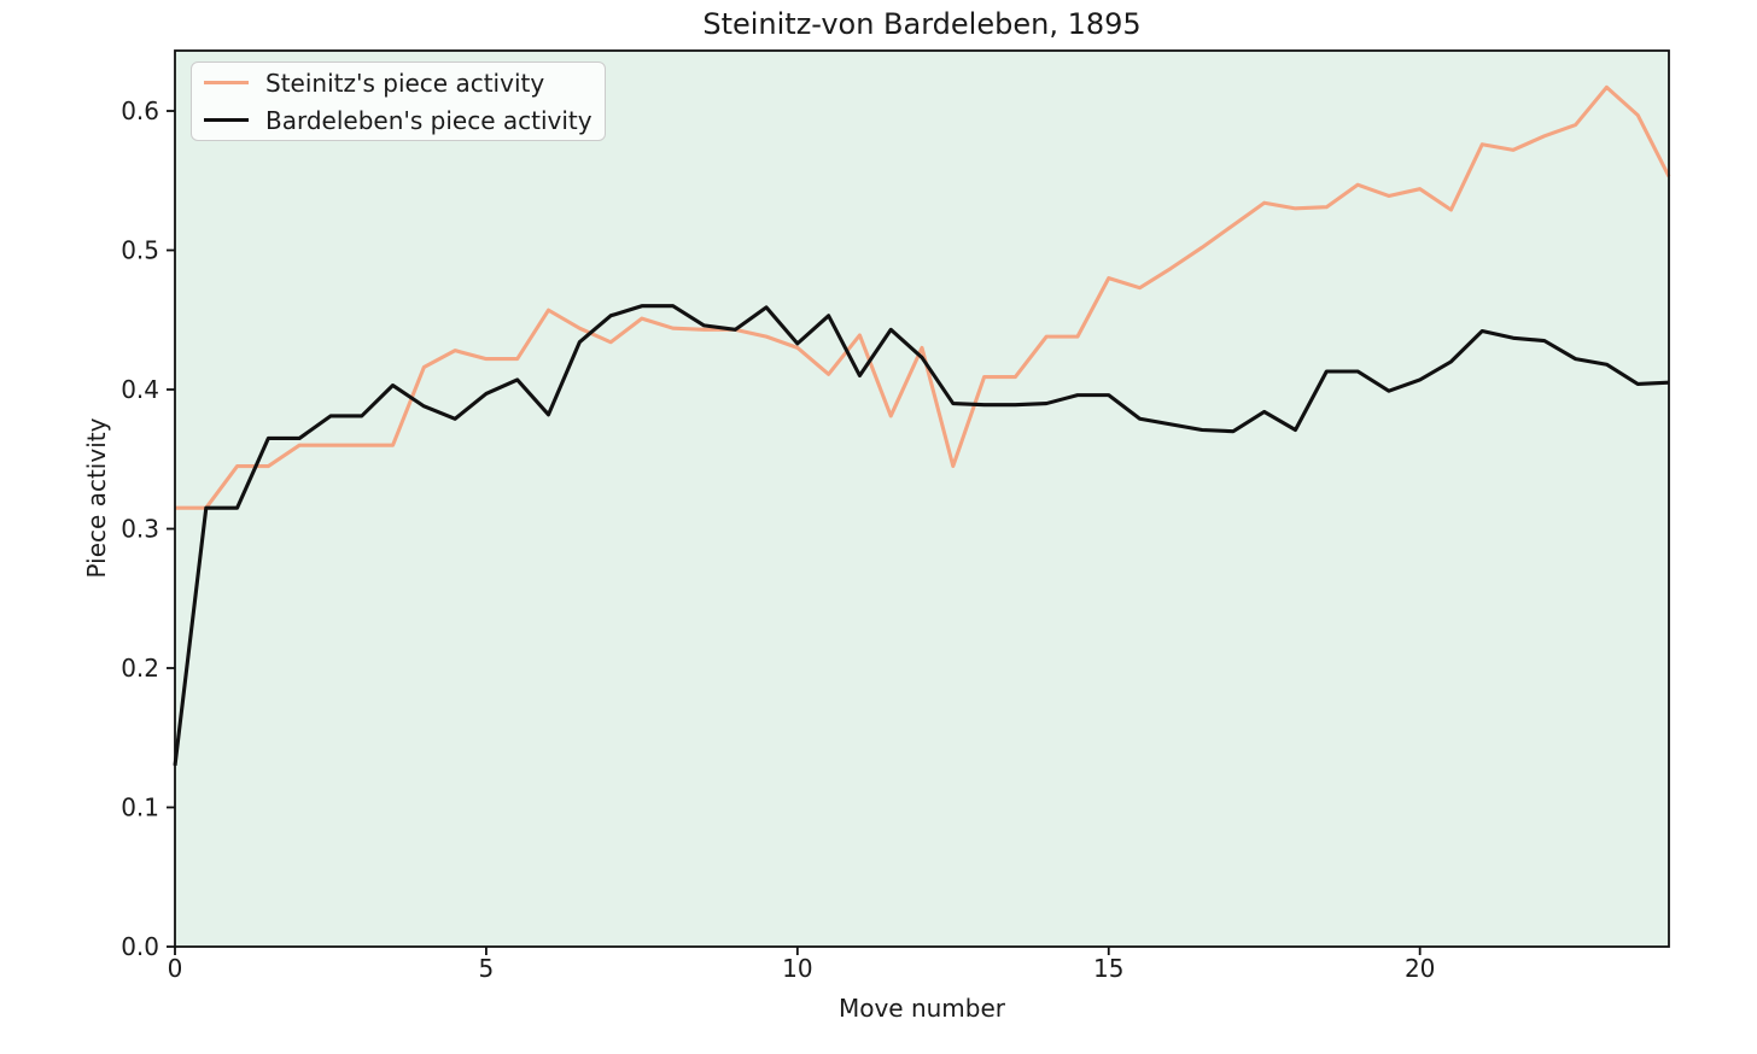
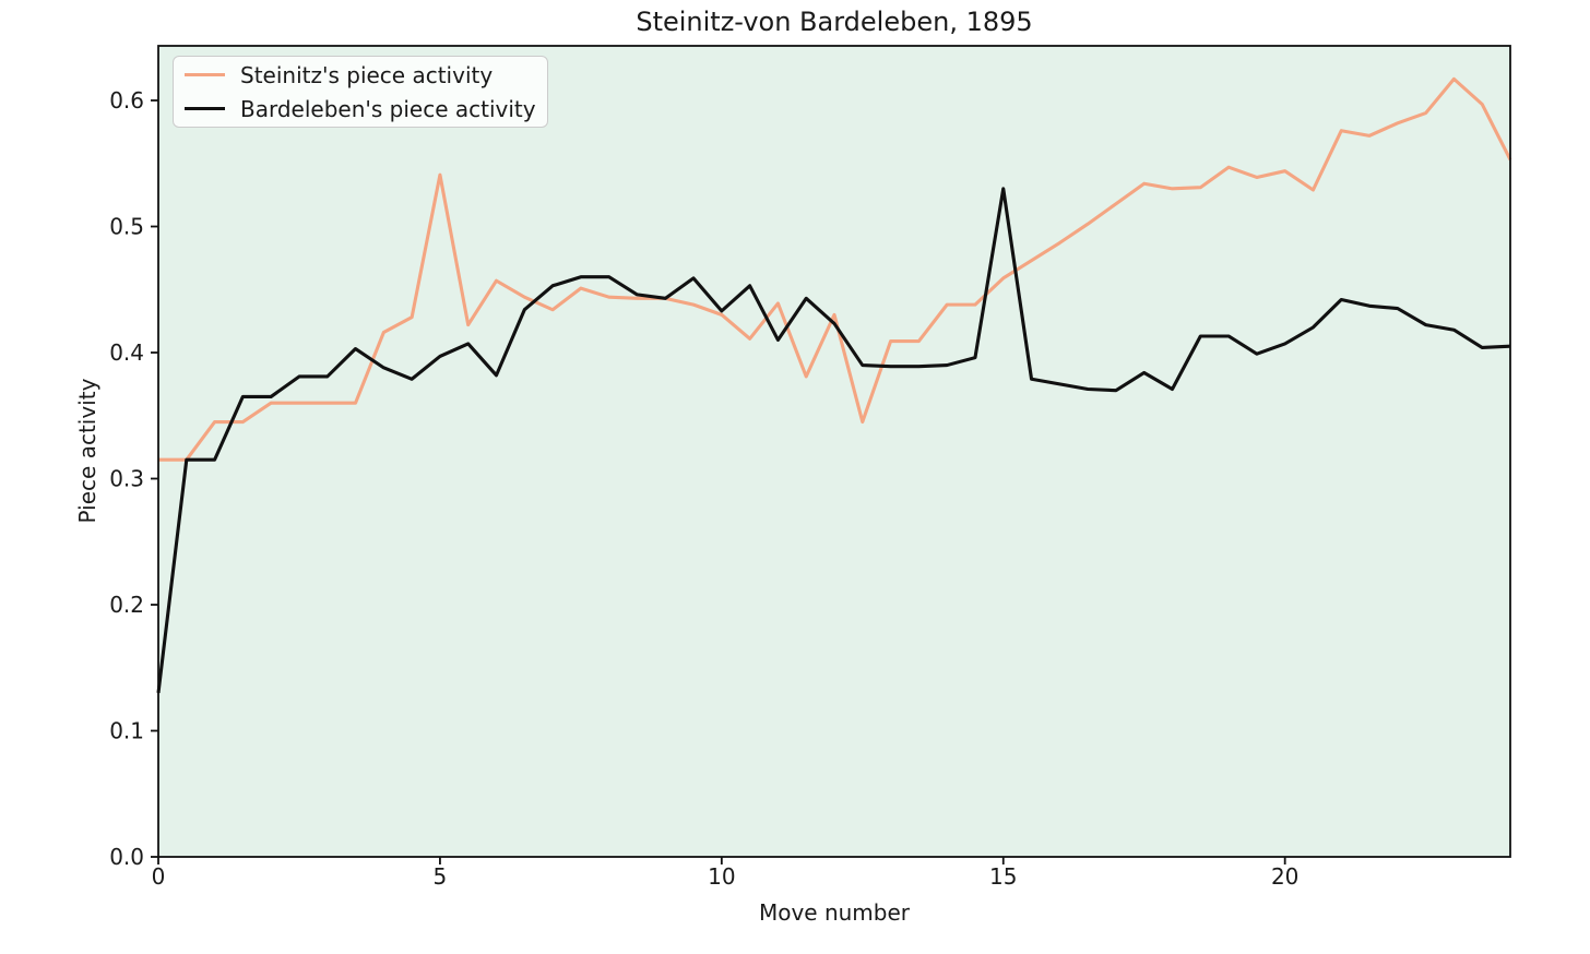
Steinitz's piece activity/5: 0.422 -> 0.541
Steinitz's piece activity/15: 0.480 -> 0.459
Bardeleben's piece activity/15: 0.396 -> 0.530
